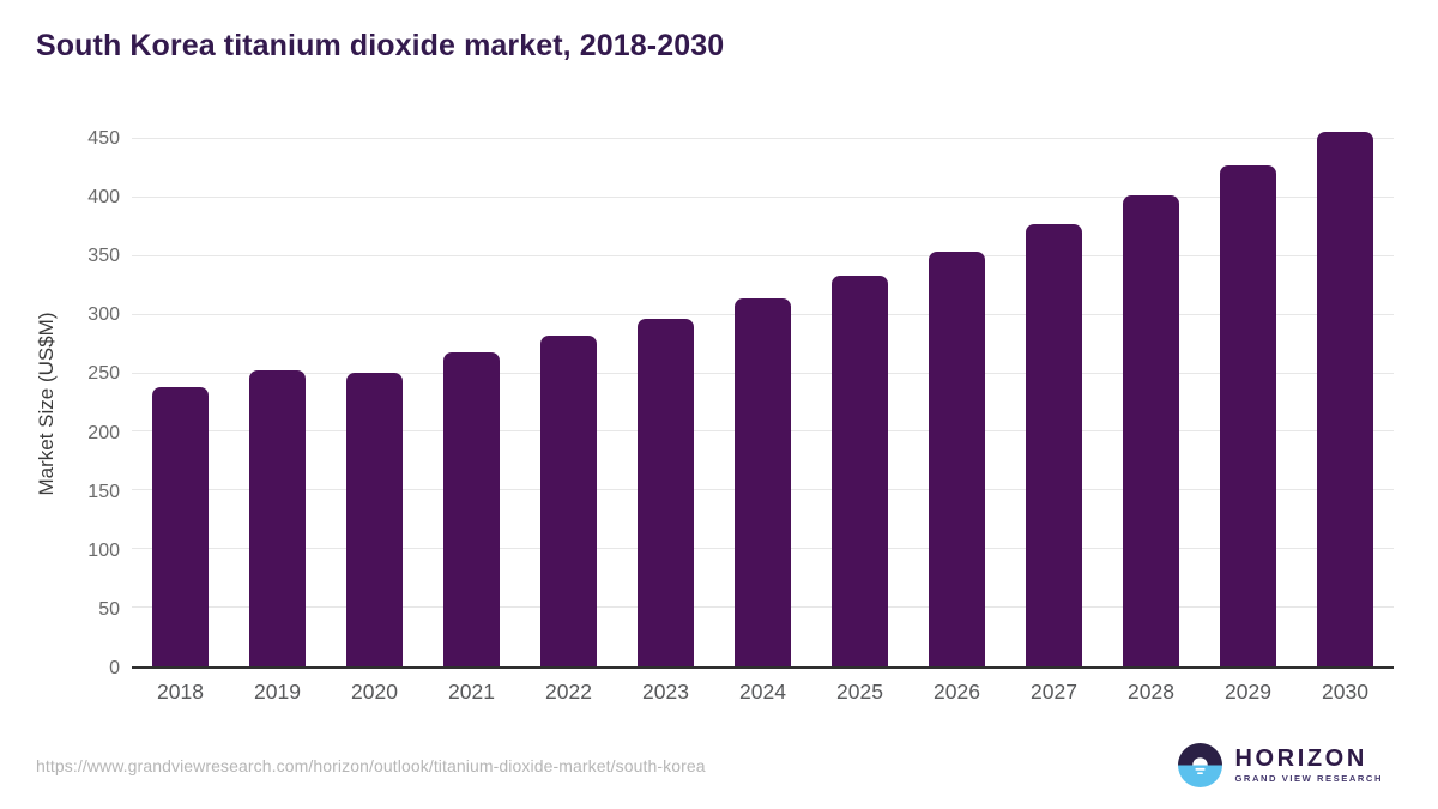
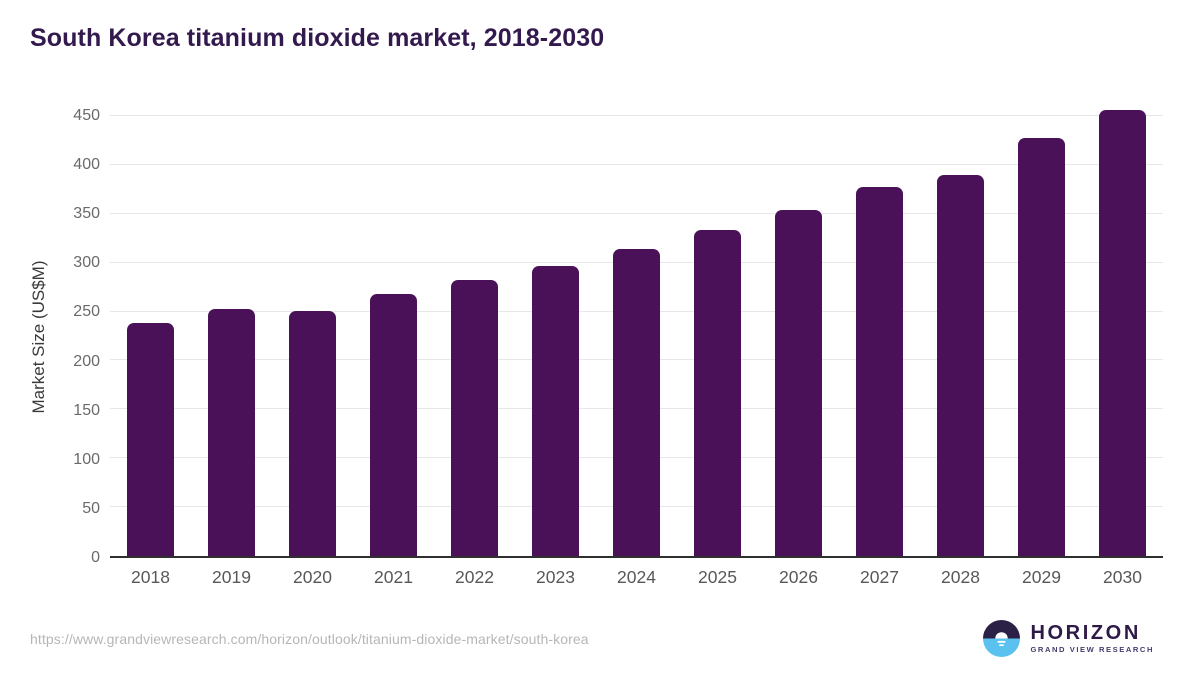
2028: 400 -> 390
